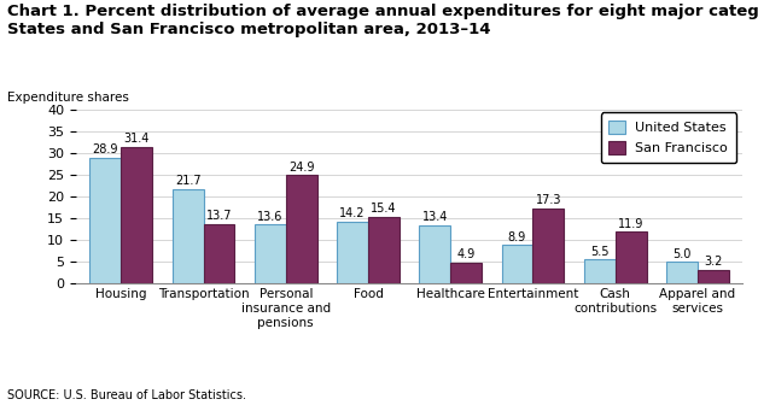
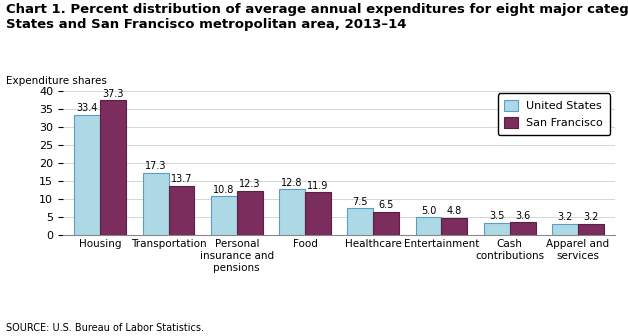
United States/Housing: 28.9 -> 33.4
San Francisco/Housing: 31.4 -> 37.3
United States/Transportation: 21.7 -> 17.3
United States/Personal insurance and pensions: 13.6 -> 10.8
San Francisco/Personal insurance and pensions: 24.9 -> 12.3
United States/Food: 14.2 -> 12.8
San Francisco/Food: 15.4 -> 11.9
United States/Healthcare: 13.4 -> 7.5
San Francisco/Healthcare: 4.9 -> 6.5
United States/Entertainment: 8.9 -> 5.0
San Francisco/Entertainment: 17.3 -> 4.8
United States/Cash contributions: 5.5 -> 3.5
San Francisco/Cash contributions: 11.9 -> 3.6
United States/Apparel and services: 5.0 -> 3.2
